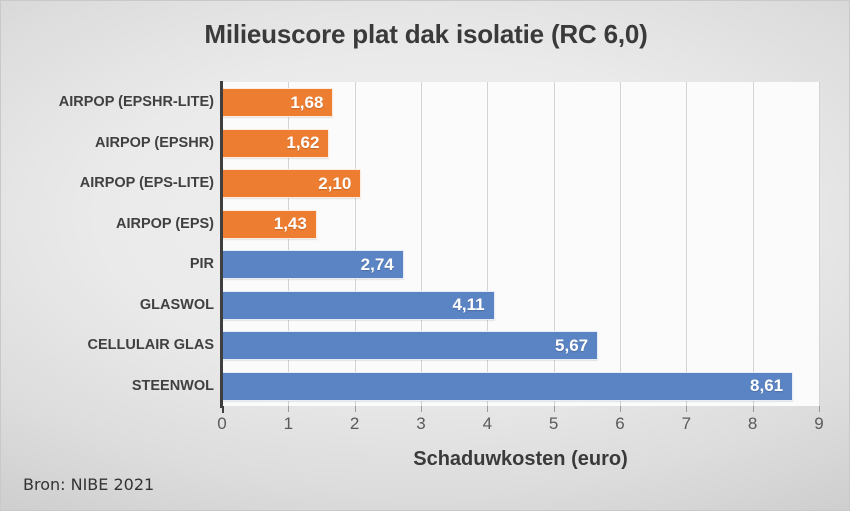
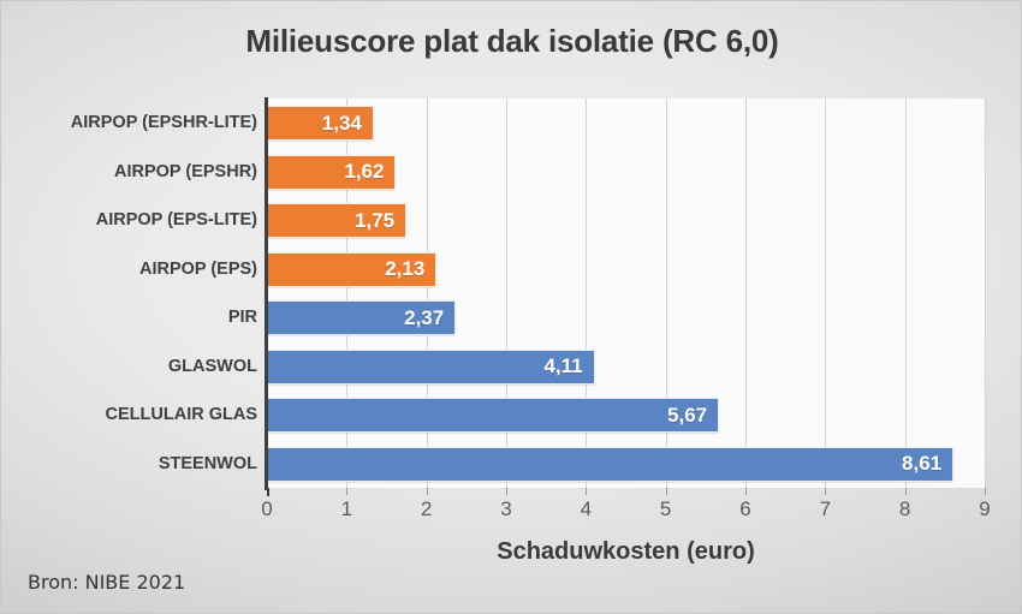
AIRPOP (EPSHR-LITE): 1,68 -> 1,34
AIRPOP (EPS-LITE): 2,10 -> 1,75
AIRPOP (EPS): 1,43 -> 2,13
PIR: 2,74 -> 2,37
